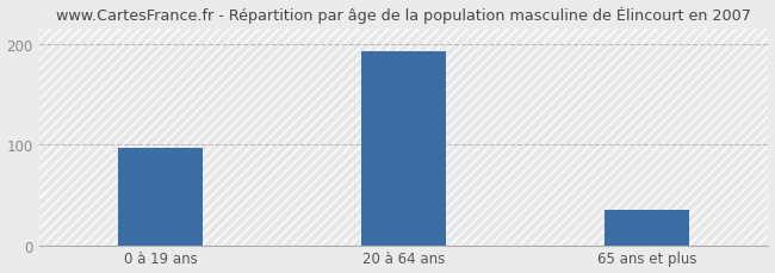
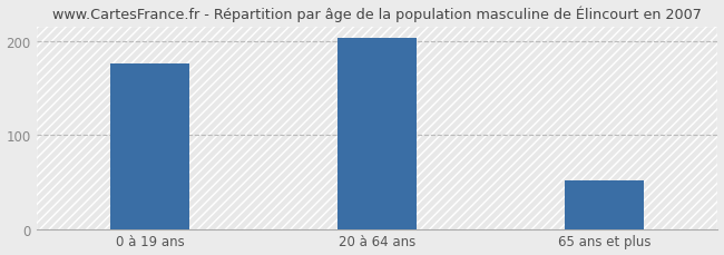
0 à 19 ans: 97 -> 176
20 à 64 ans: 193 -> 204
65 ans et plus: 35 -> 52
